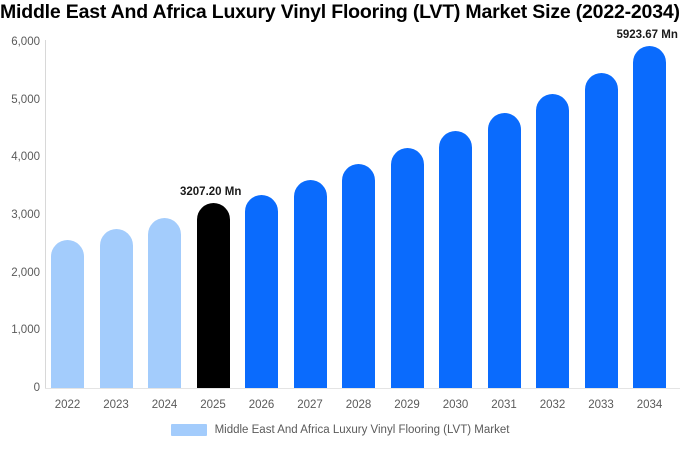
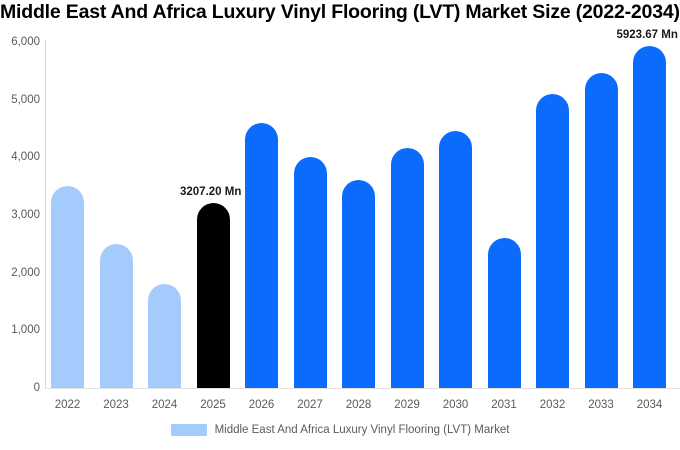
2022: 2600 -> 3500
2023: 2800 -> 2500
2024: 3000 -> 1800
2026: 3300 -> 4600
2027: 3600 -> 4000
2028: 3900 -> 3600
2031: 4800 -> 2600
